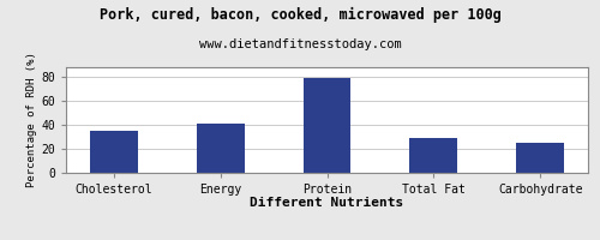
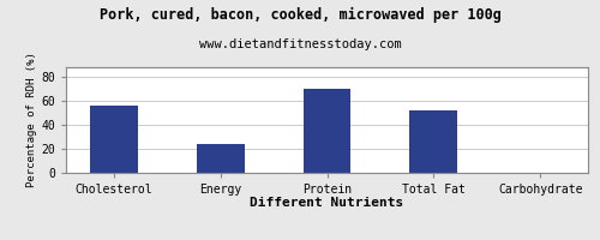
Cholesterol: 35 -> 56
Energy: 41 -> 24
Protein: 79 -> 70
Total Fat: 29 -> 52
Carbohydrate: 25 -> 0
